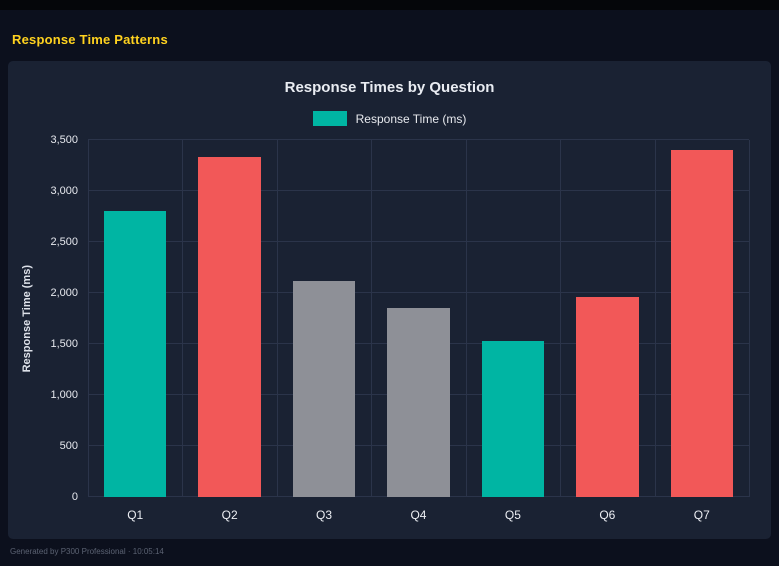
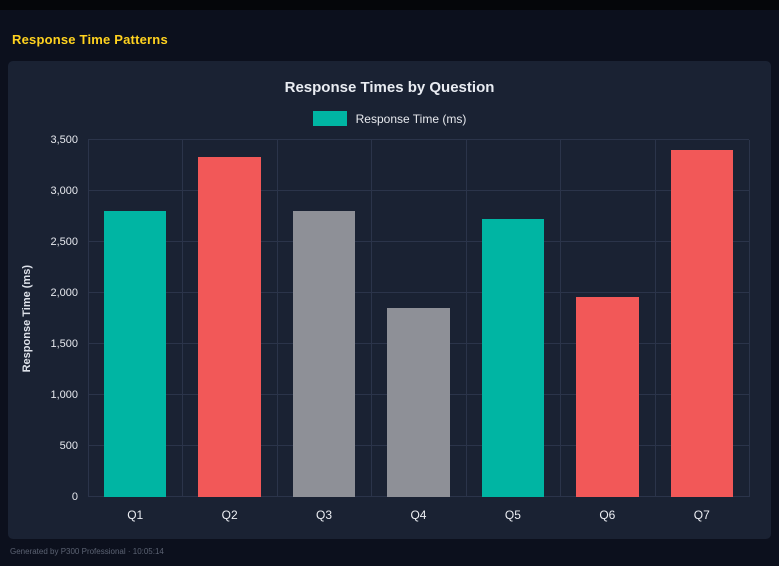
Q3: 2120 -> 2800
Q5: 1530 -> 2730
